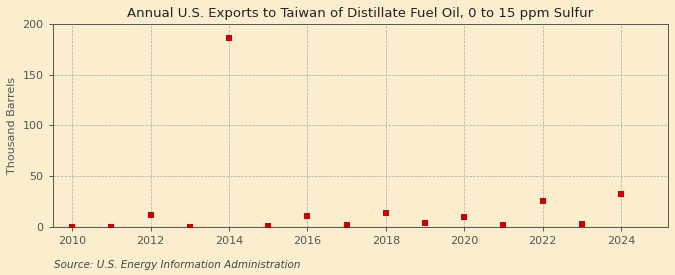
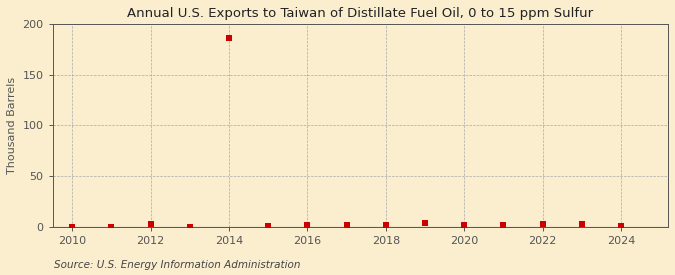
2012: 12 -> 3
2016: 11 -> 2
2018: 14 -> 2
2020: 10 -> 2
2022: 26 -> 3
2024: 33 -> 1
